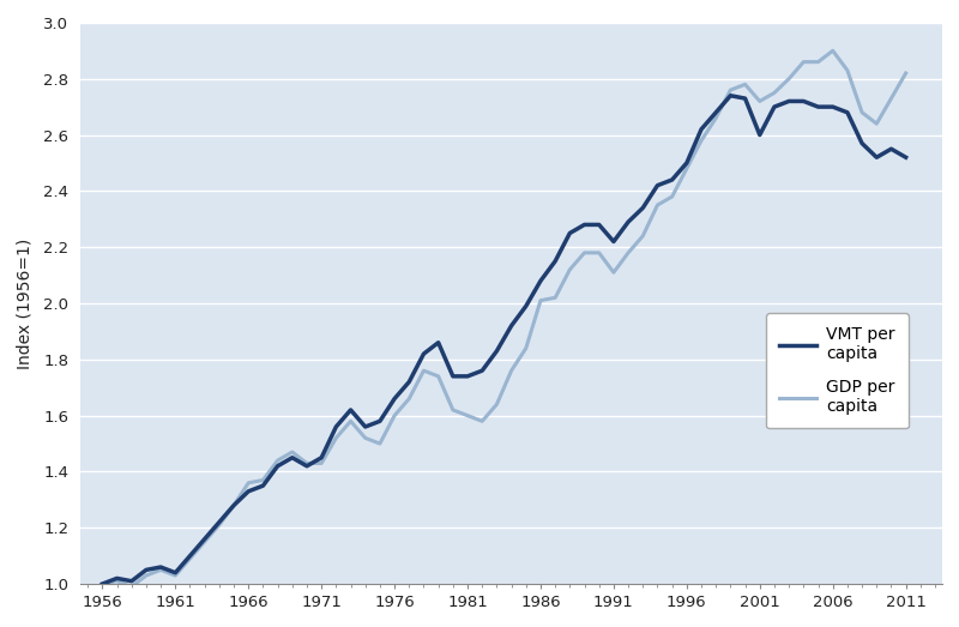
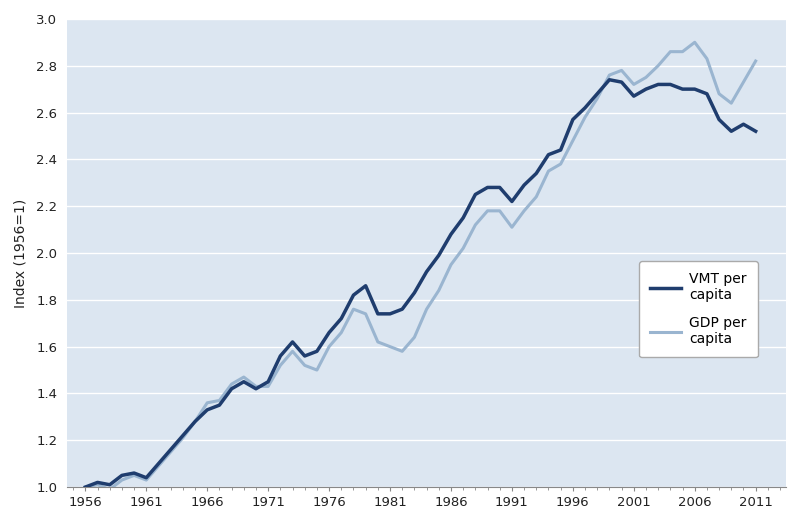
GDP per capita/1986: 2.01 -> 1.95
VMT per capita/1996: 2.50 -> 2.57
VMT per capita/2001: 2.60 -> 2.67
